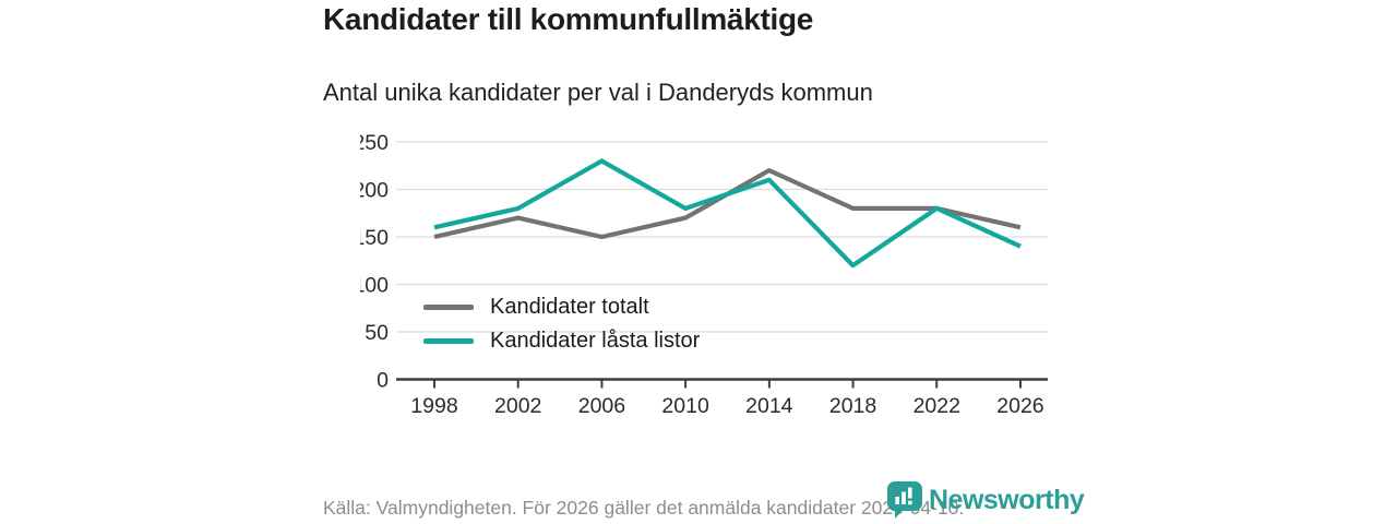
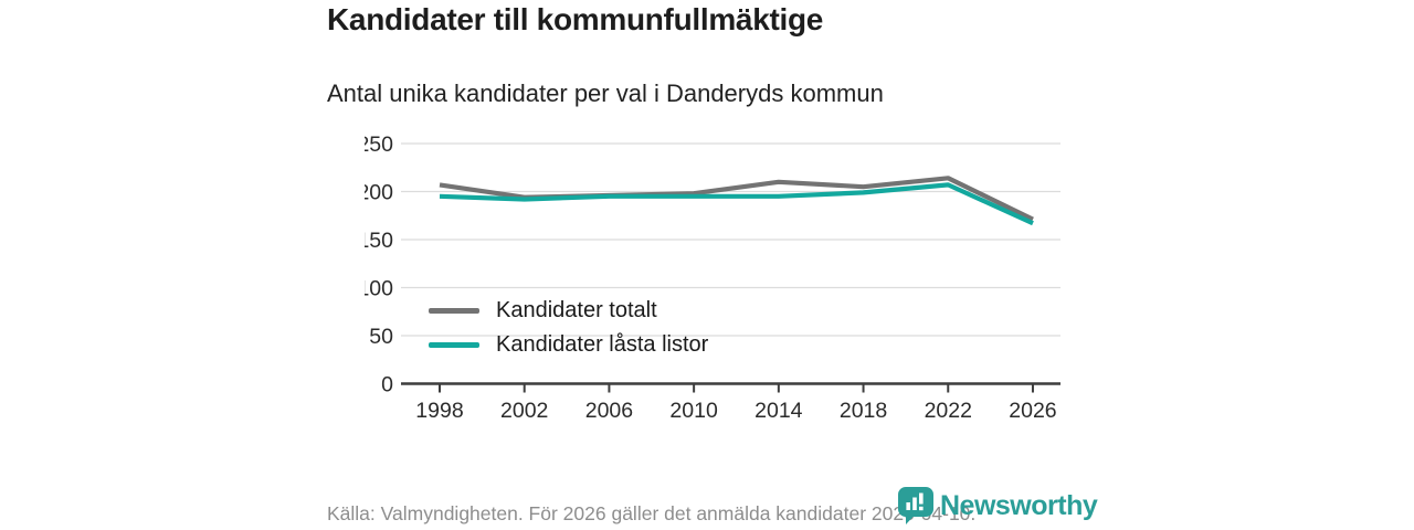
Kandidater totalt/1998: 150 -> 210
Kandidater låsta listor/1998: 160 -> 200
Kandidater totalt/2002: 170 -> 190
Kandidater låsta listor/2002: 180 -> 190
Kandidater totalt/2006: 150 -> 200
Kandidater låsta listor/2006: 230 -> 200
Kandidater totalt/2010: 170 -> 200
Kandidater låsta listor/2010: 180 -> 200
Kandidater totalt/2014: 220 -> 210
Kandidater låsta listor/2014: 210 -> 200
Kandidater totalt/2018: 180 -> 200
Kandidater låsta listor/2018: 120 -> 200
Kandidater totalt/2022: 180 -> 210
Kandidater låsta listor/2022: 180 -> 210
Kandidater totalt/2026: 160 -> 170
Kandidater låsta listor/2026: 140 -> 170
